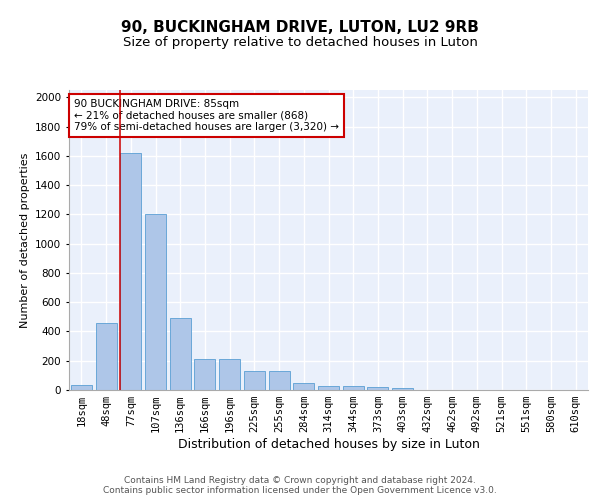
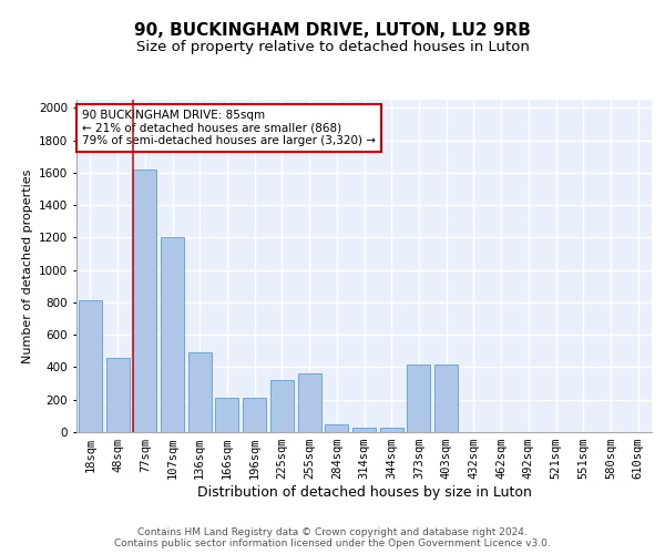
18sqm: 40 -> 810
225sqm: 130 -> 320
255sqm: 130 -> 360
373sqm: 20 -> 420
403sqm: 20 -> 420
